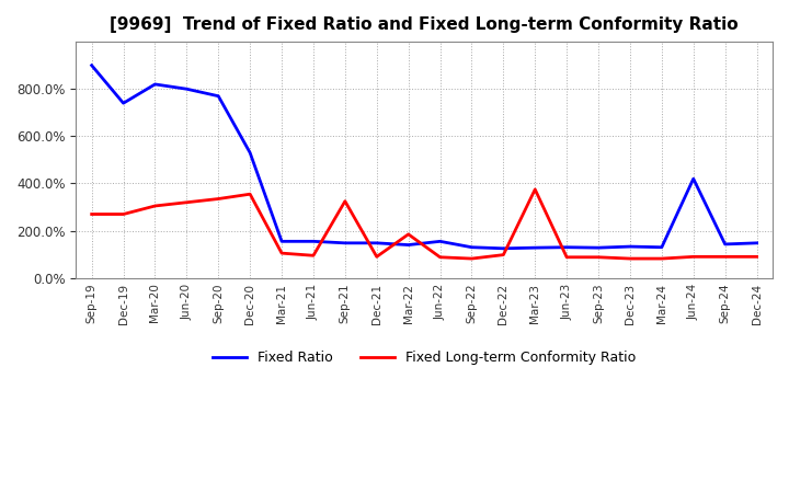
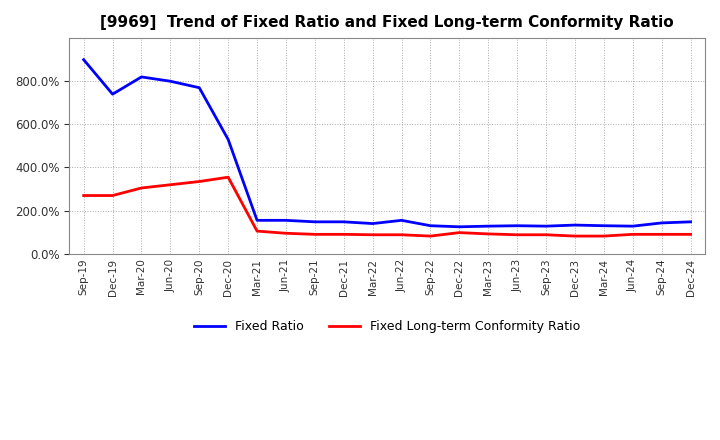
Fixed Long-term Conformity Ratio/Sep-21: 325% -> 90%
Fixed Long-term Conformity Ratio/Mar-22: 185% -> 88%
Fixed Long-term Conformity Ratio/Mar-23: 375% -> 92%
Fixed Ratio/Jun-24: 420% -> 128%
